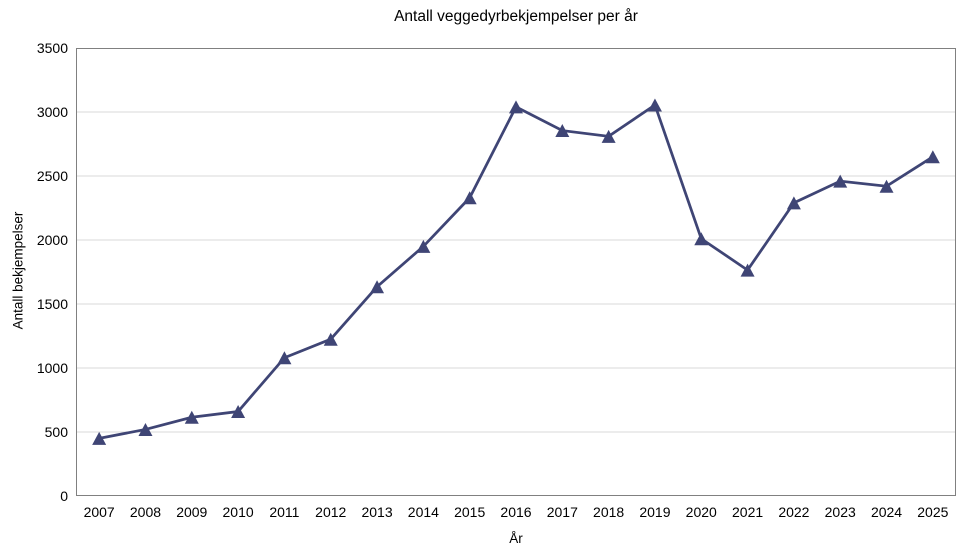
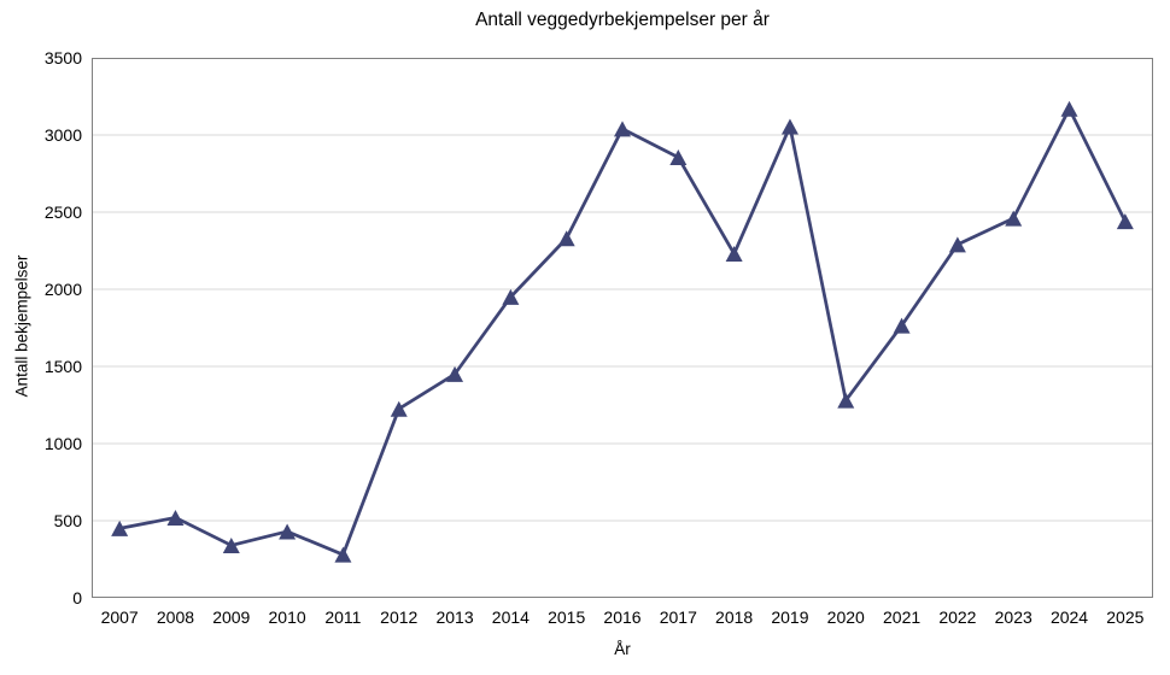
2009: 620 -> 340
2010: 660 -> 430
2011: 1080 -> 280
2013: 1640 -> 1450
2018: 2810 -> 2230
2020: 2010 -> 1280
2024: 2420 -> 3170
2025: 2650 -> 2440
